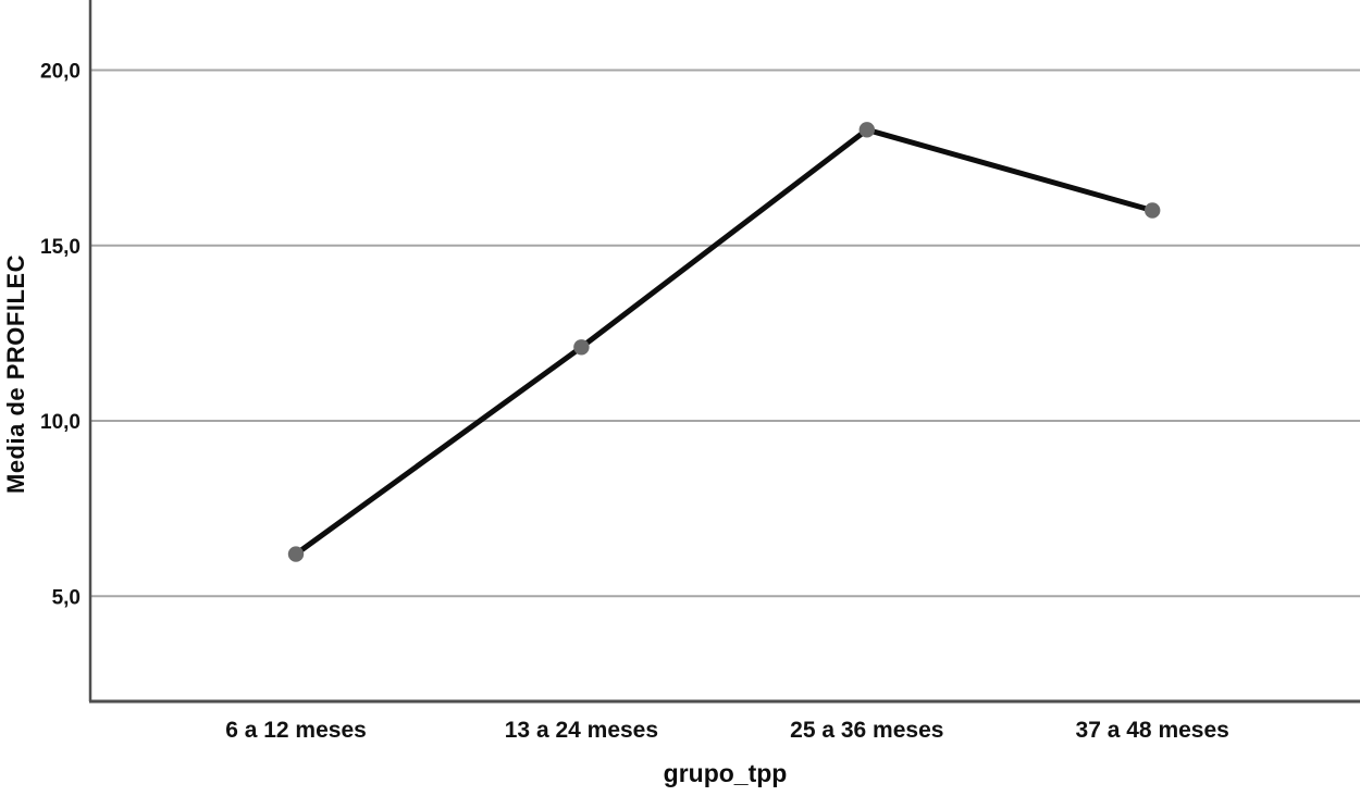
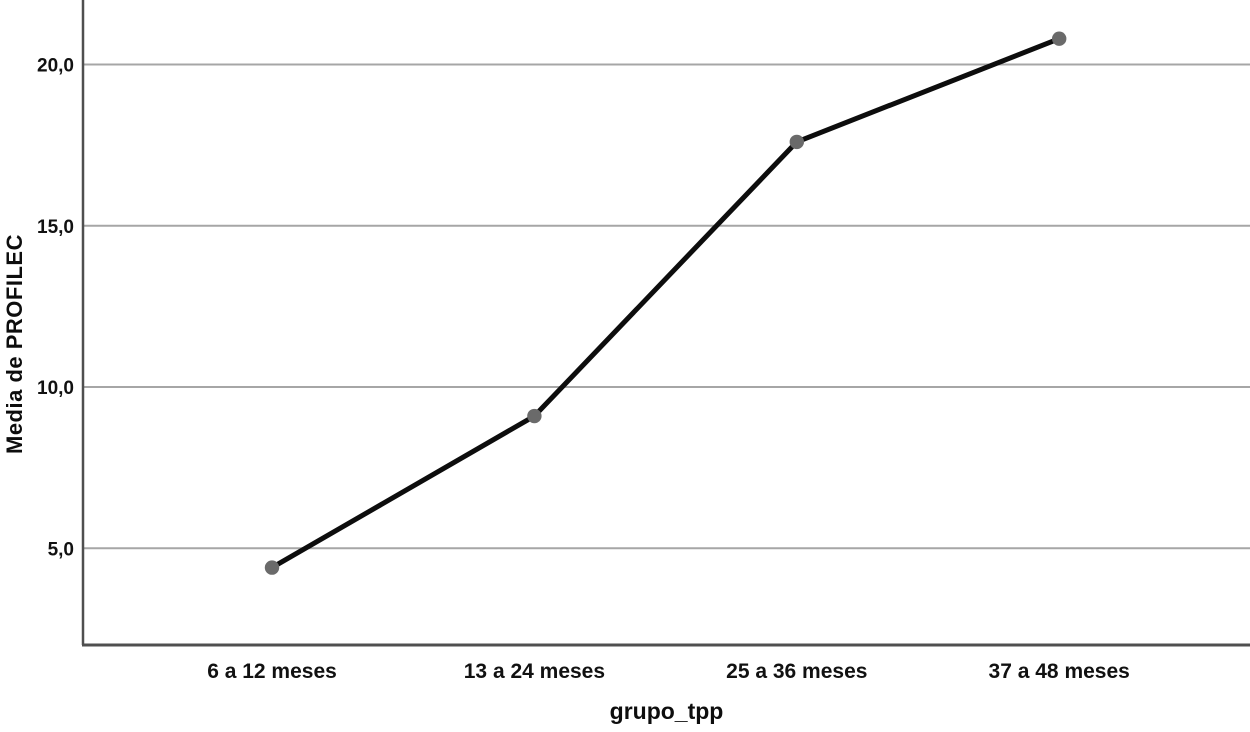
6 a 12 meses: 6,2 -> 4,4
13 a 24 meses: 12,1 -> 9,1
25 a 36 meses: 18,3 -> 17,6
37 a 48 meses: 16,0 -> 20,8
